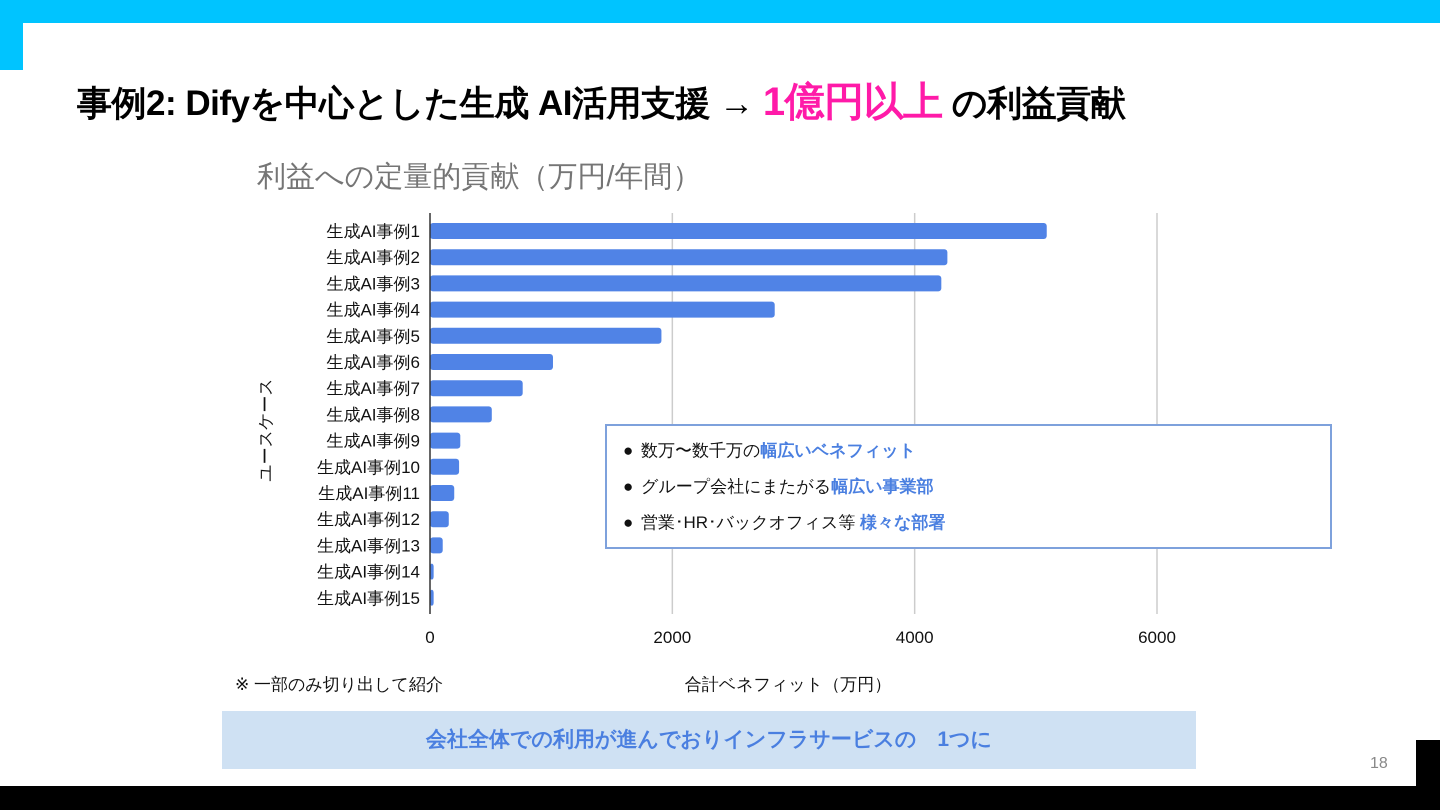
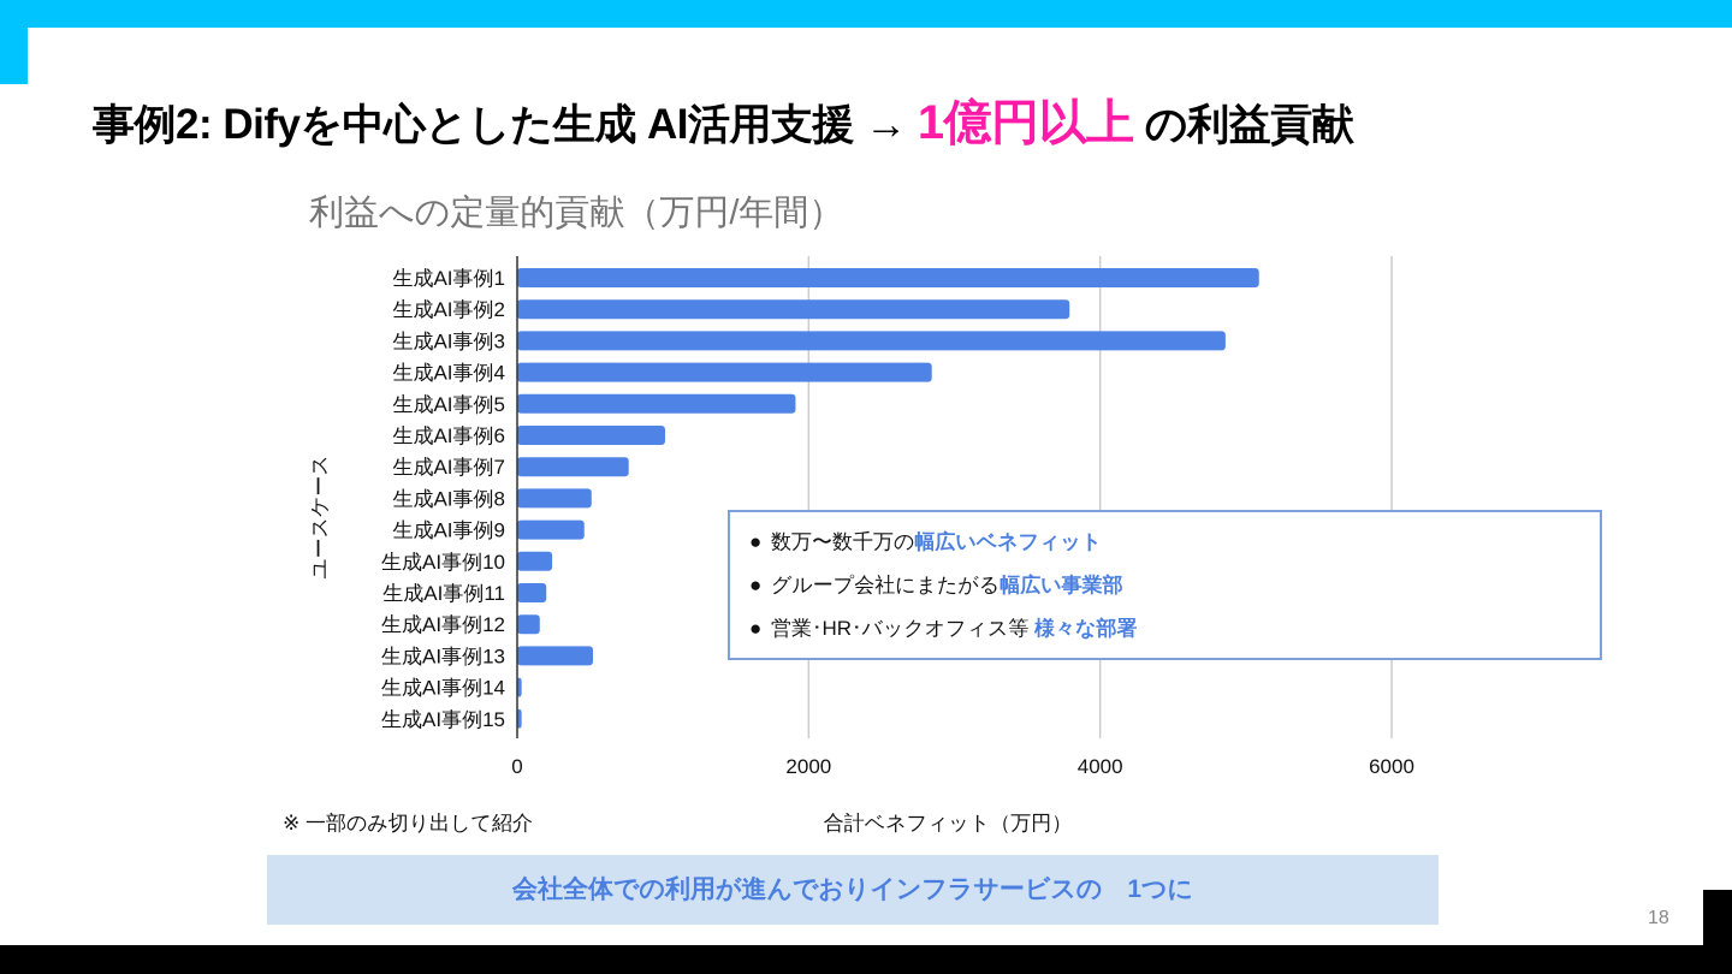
生成AI事例2: 4270 -> 3790
生成AI事例3: 4220 -> 4860
生成AI事例9: 250 -> 460
生成AI事例13: 100 -> 520
